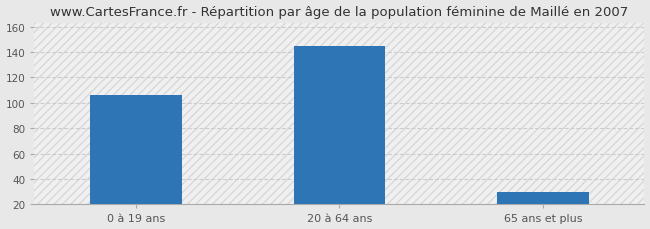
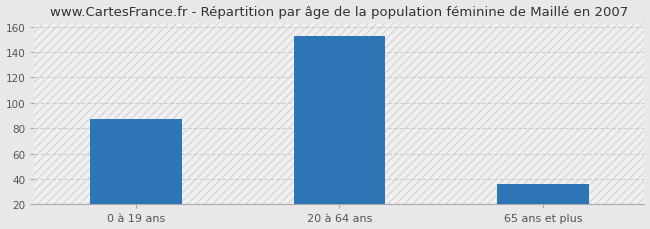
0 à 19 ans: 106 -> 87
20 à 64 ans: 145 -> 153
65 ans et plus: 30 -> 36
